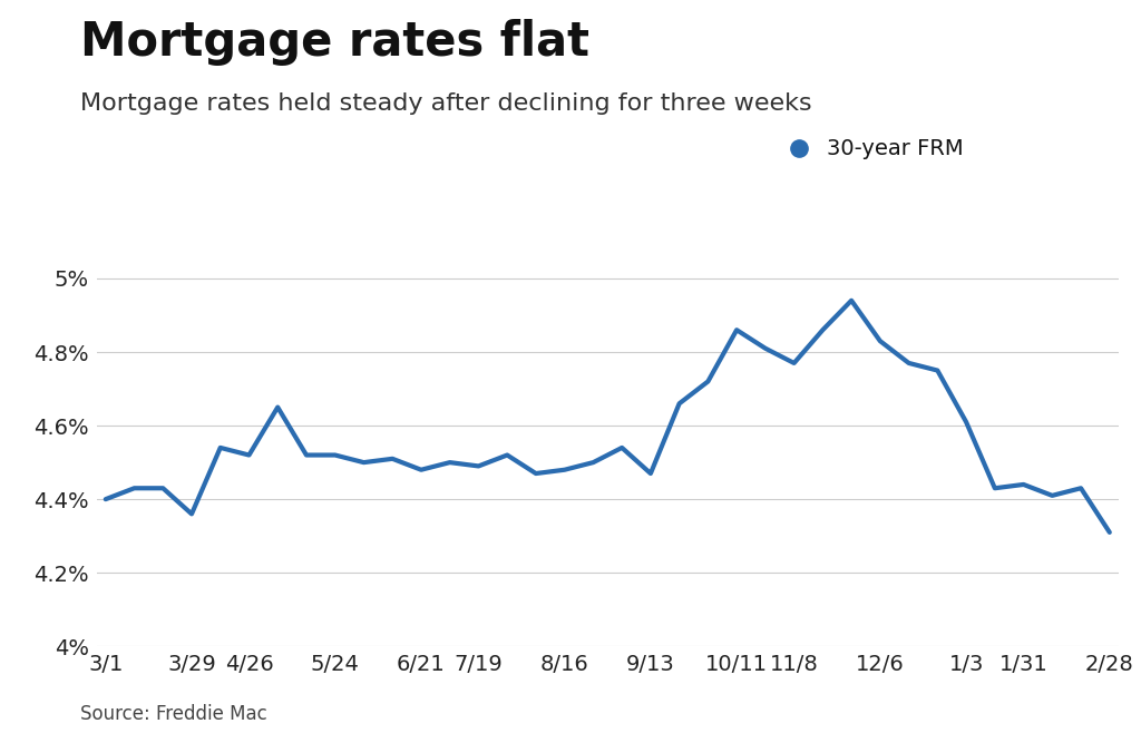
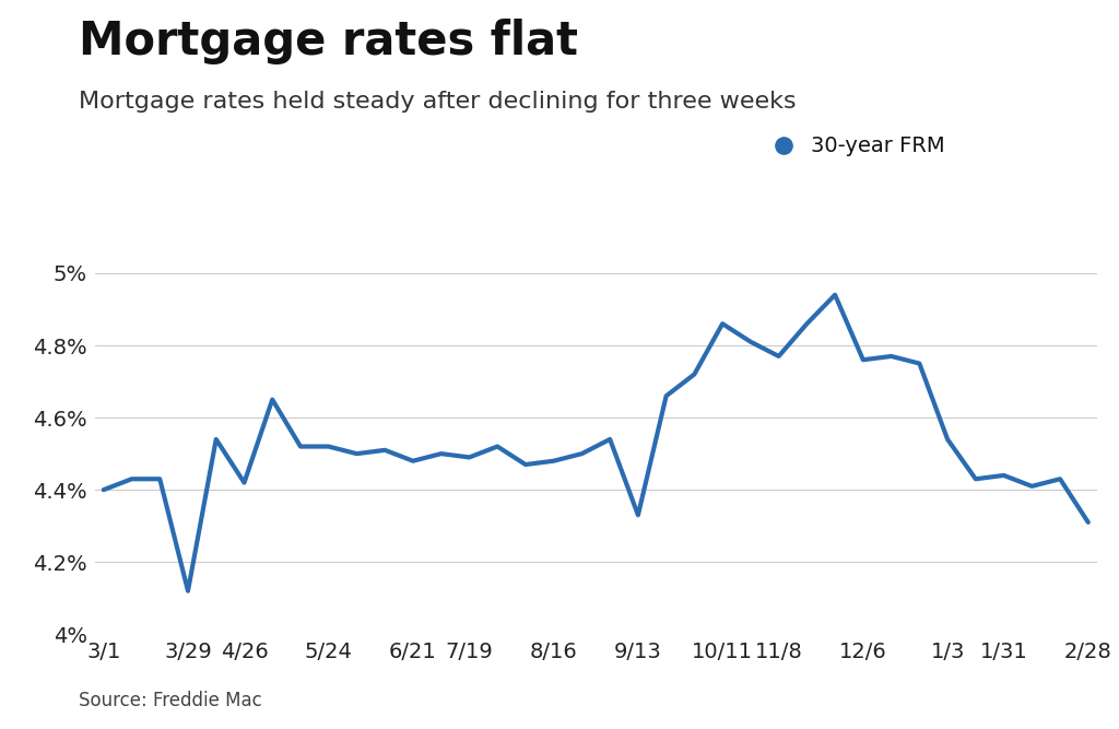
3/29: 4.36% -> 4.12%
4/26: 4.52% -> 4.42%
9/13: 4.47% -> 4.33%
12/6: 4.83% -> 4.76%
1/3: 4.61% -> 4.54%
